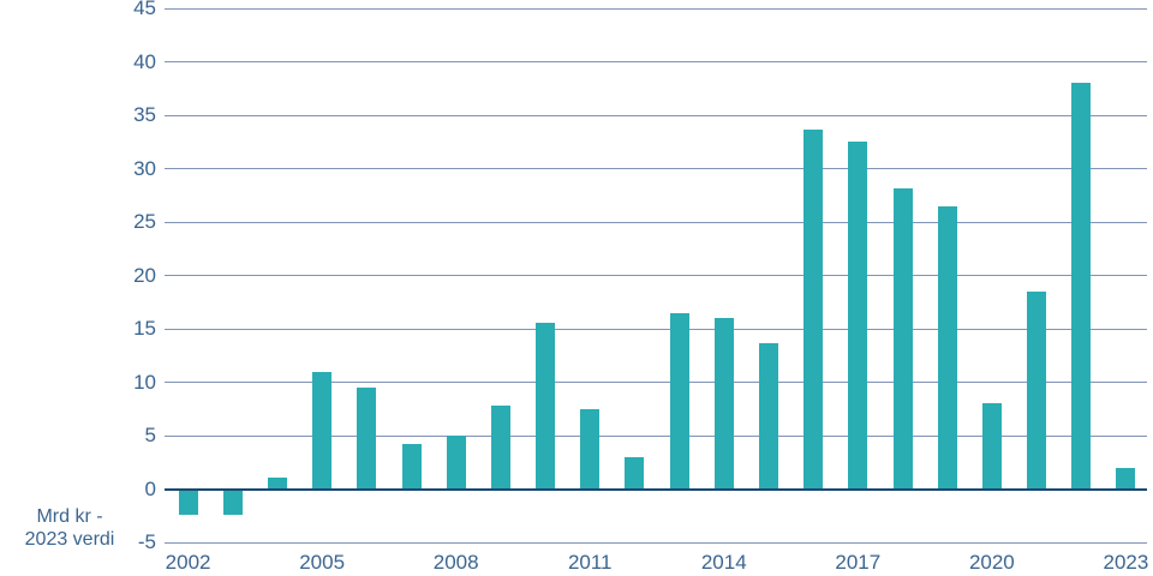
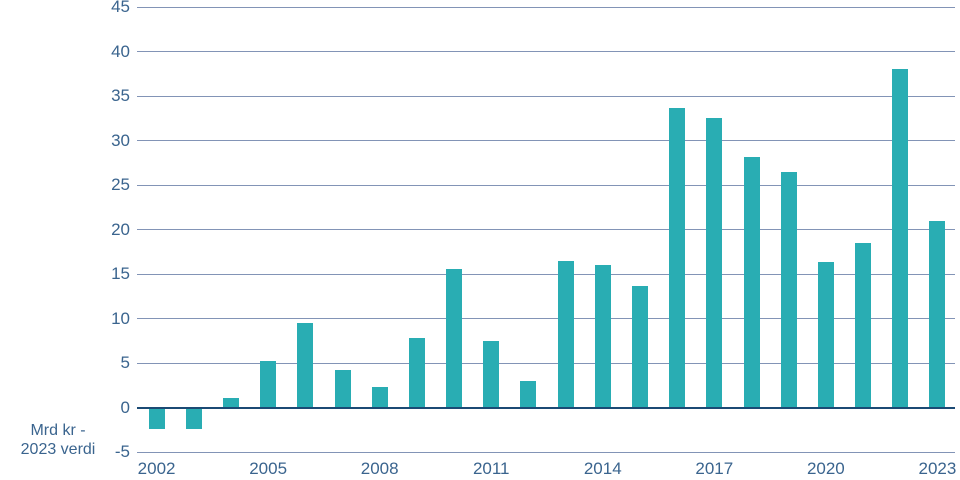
2005: 11 -> 5
2008: 5 -> 2
2020: 8 -> 16
2023: 2 -> 21
